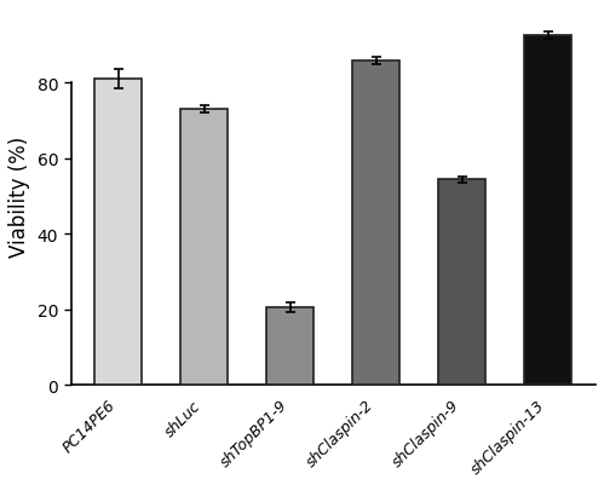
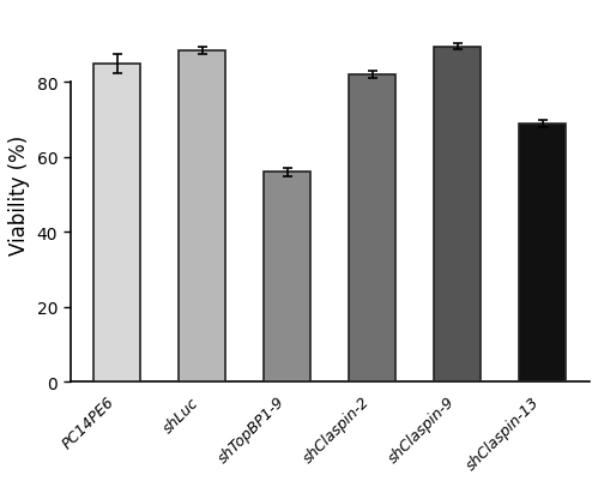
PC14PE6: 81.0 -> 85.0
shLuc: 73.0 -> 88.5
shTopBP1-9: 20.5 -> 56.0
shClaspin-2: 86.0 -> 82.0
shClaspin-9: 54.5 -> 89.5
shClaspin-13: 92.5 -> 69.0
